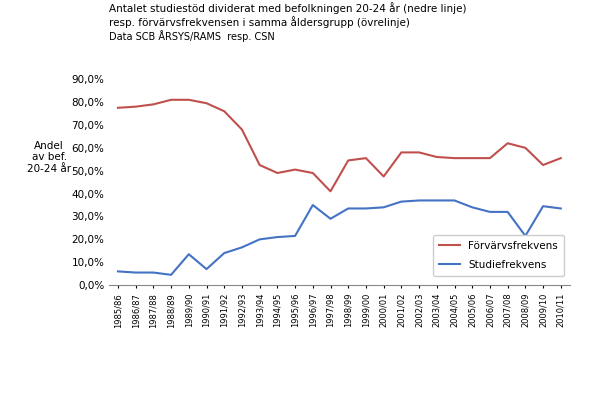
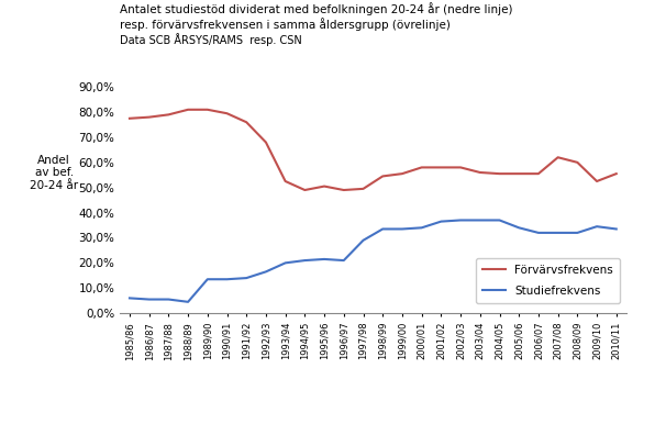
Studiefrekvens/1990/91: 7,0% -> 13,5%
Studiefrekvens/1996/97: 35,0% -> 21,0%
Förvärvsfrekvens/1997/98: 41,0% -> 49,5%
Förvärvsfrekvens/2000/01: 47,5% -> 58,0%
Studiefrekvens/2008/09: 21,5% -> 32,0%
